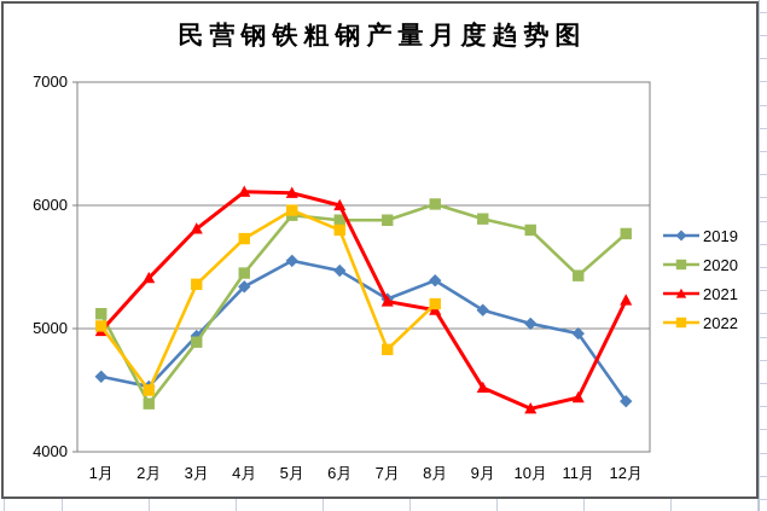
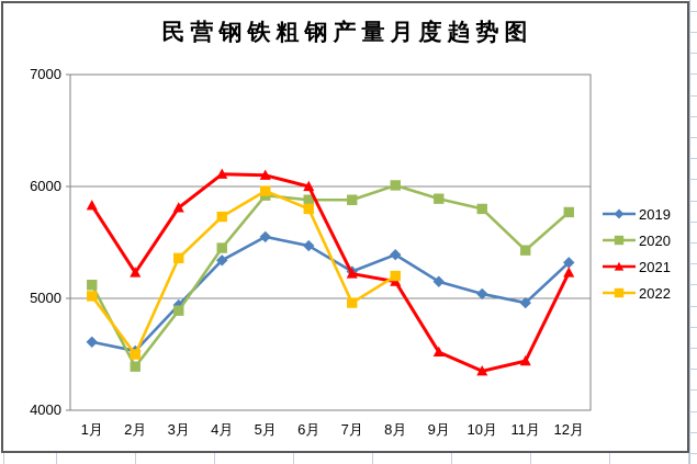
2021/1月: 4980 -> 5830
2021/2月: 5410 -> 5230
2022/7月: 4830 -> 4960
2019/12月: 4410 -> 5320
